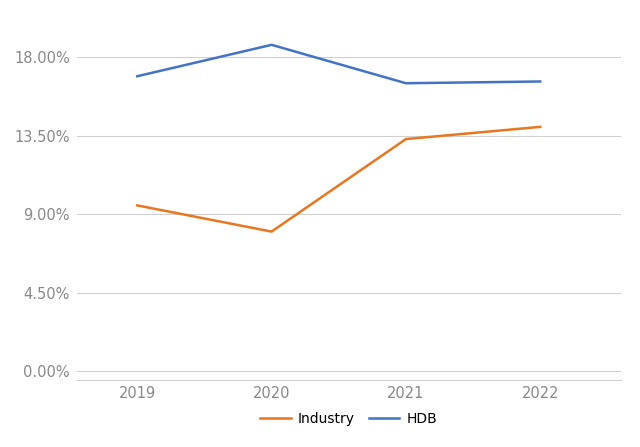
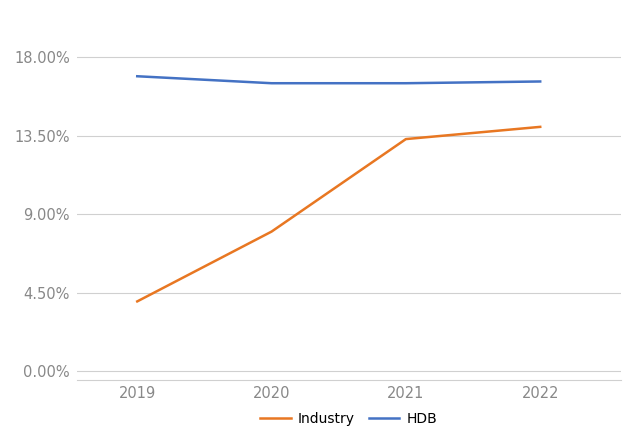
Industry/2019: 9.5% -> 4.0%
HDB/2020: 18.7% -> 16.5%
